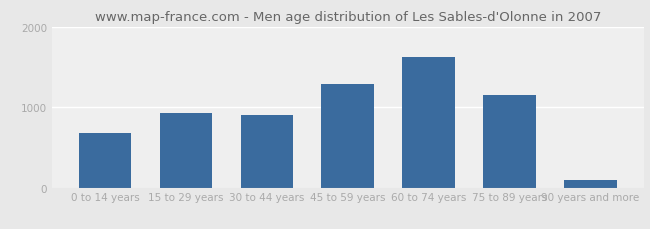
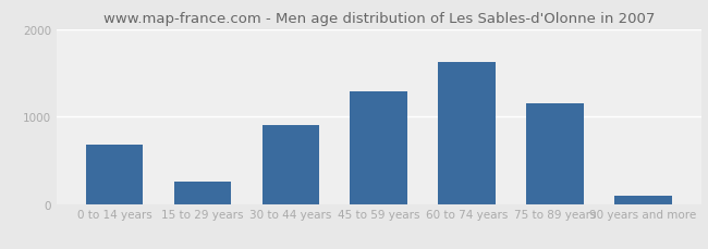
15 to 29 years: 930 -> 260
